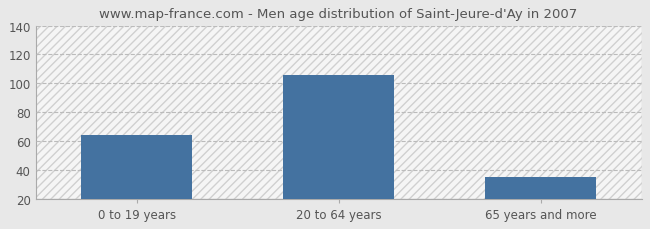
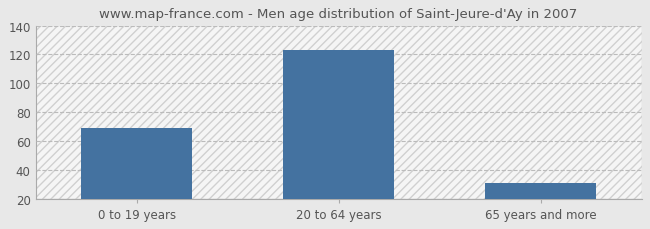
0 to 19 years: 64 -> 69
20 to 64 years: 106 -> 123
65 years and more: 35 -> 31
